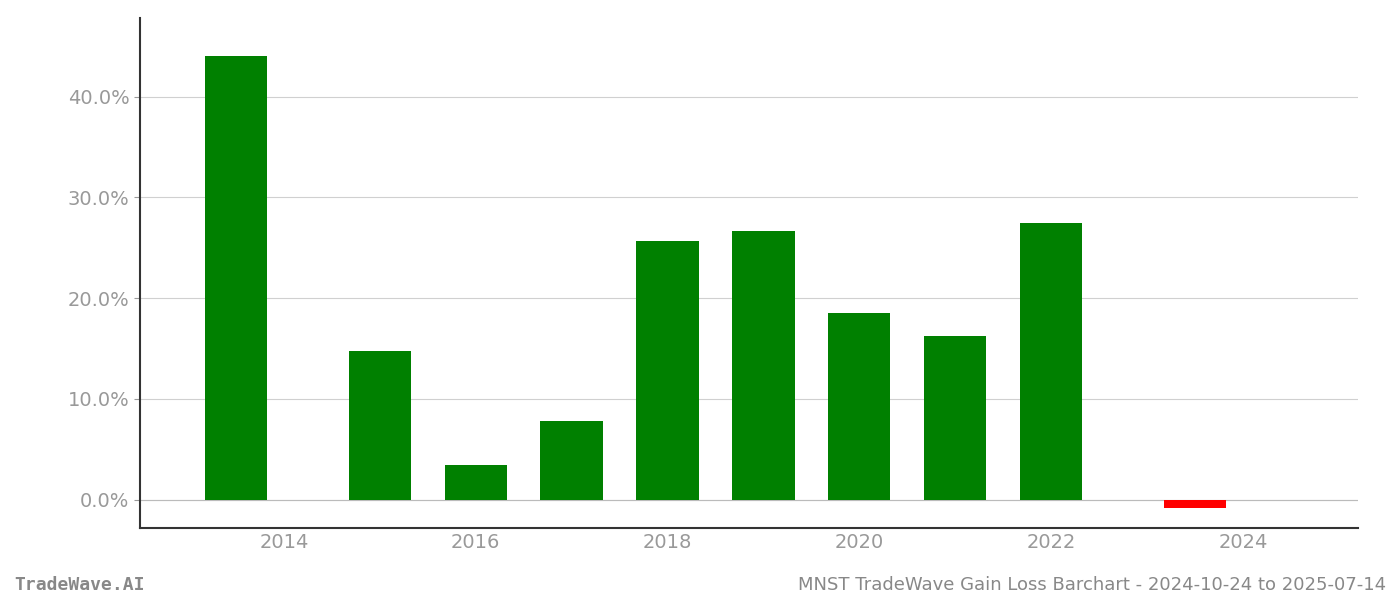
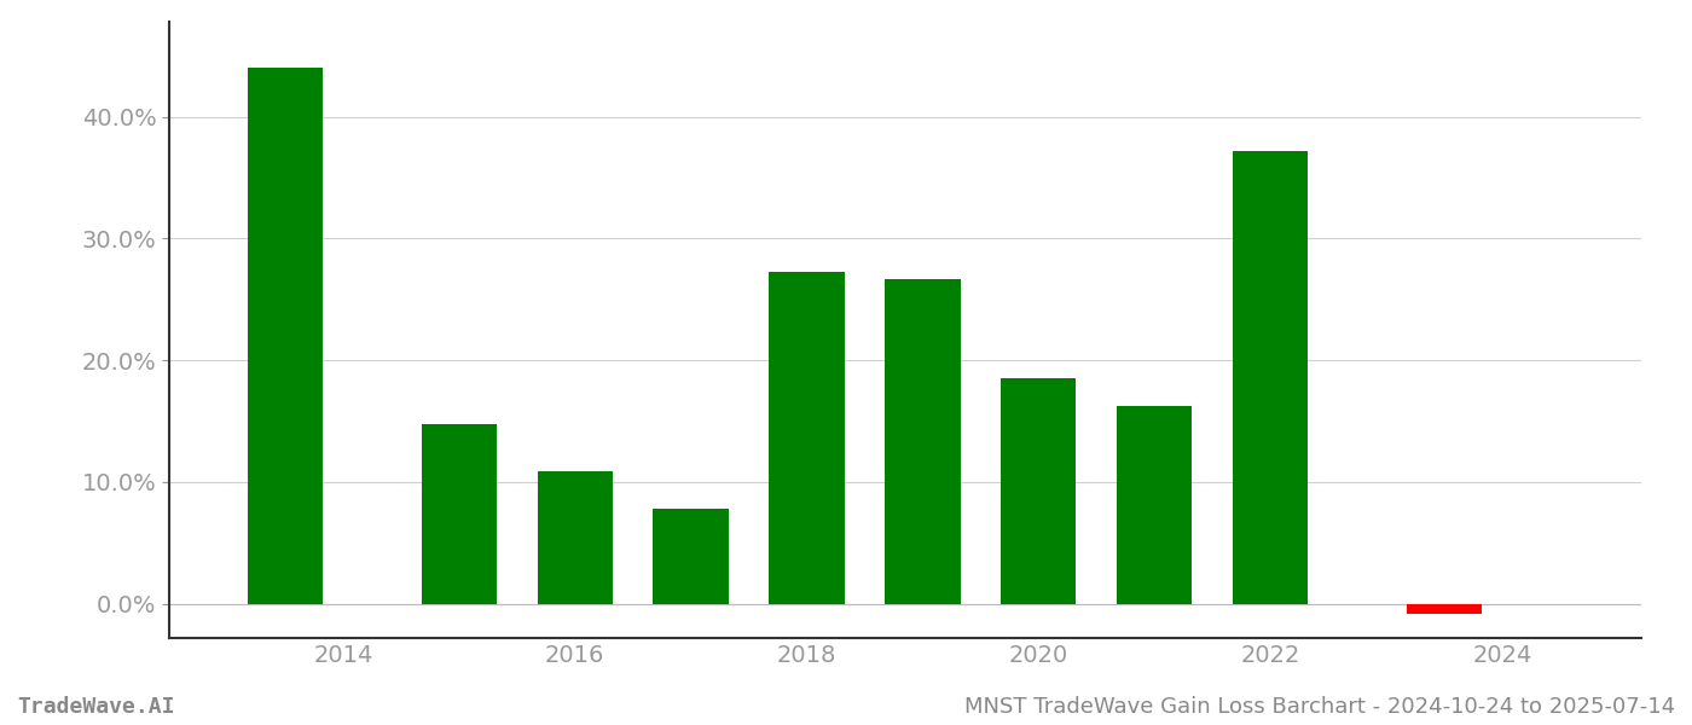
2016: 3.5% -> 10.9%
2018: 25.7% -> 27.3%
2022: 27.5% -> 37.2%
